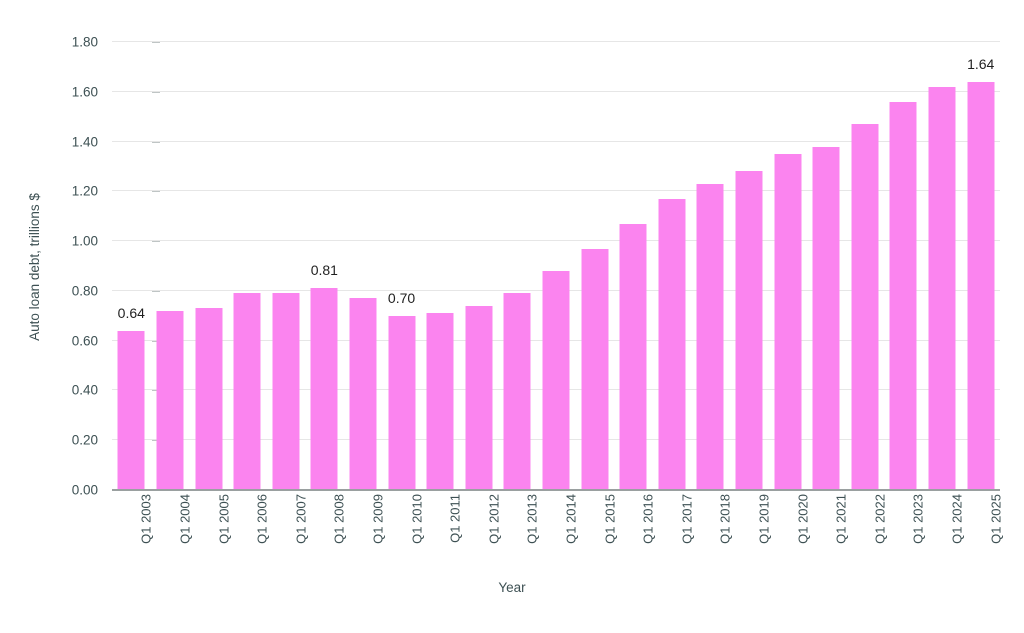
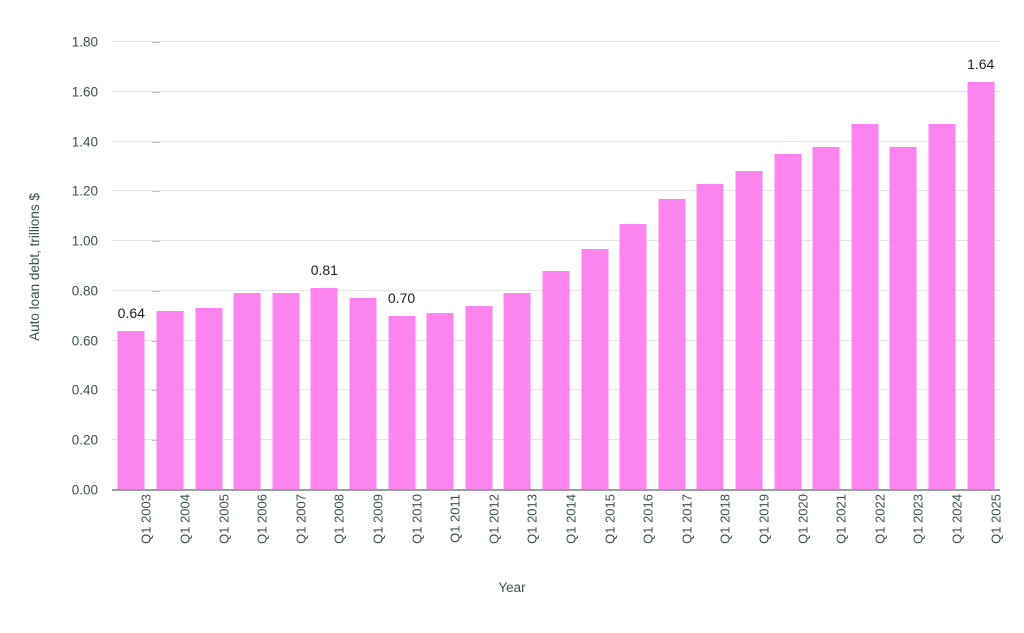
Q1 2023: 1.56 -> 1.38
Q1 2024: 1.62 -> 1.47
